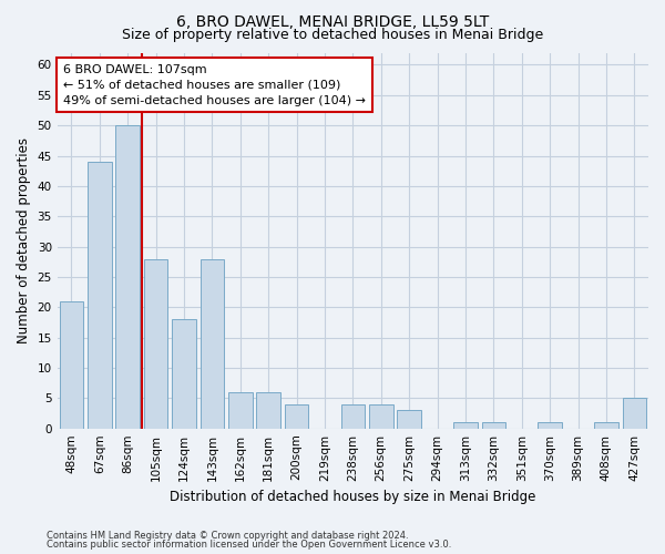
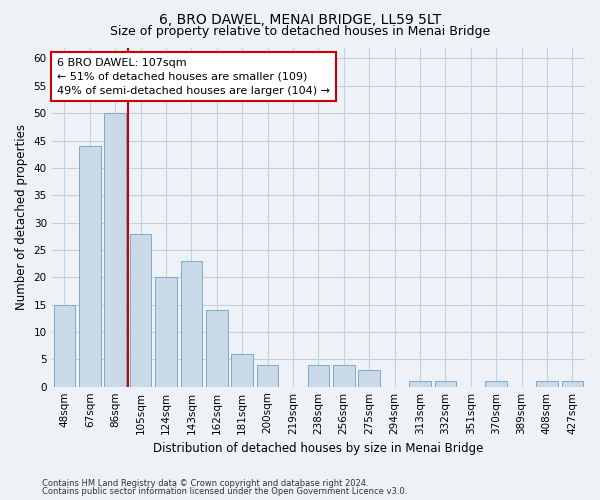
48sqm: 21 -> 15
124sqm: 18 -> 20
143sqm: 28 -> 23
162sqm: 6 -> 14
427sqm: 5 -> 1
